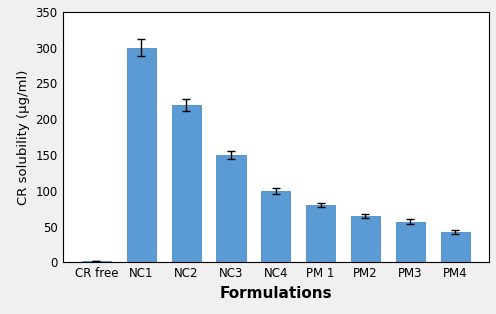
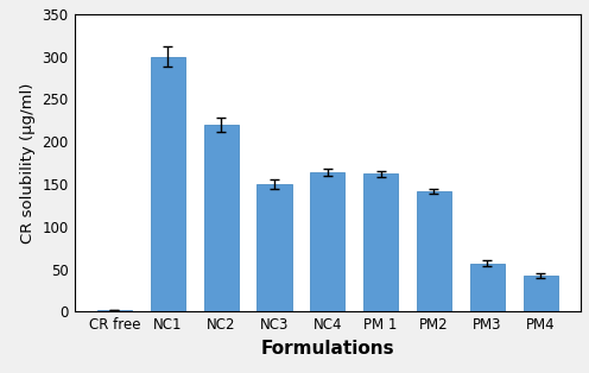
NC4: 100 -> 164
PM 1: 80 -> 162
PM2: 65 -> 142
